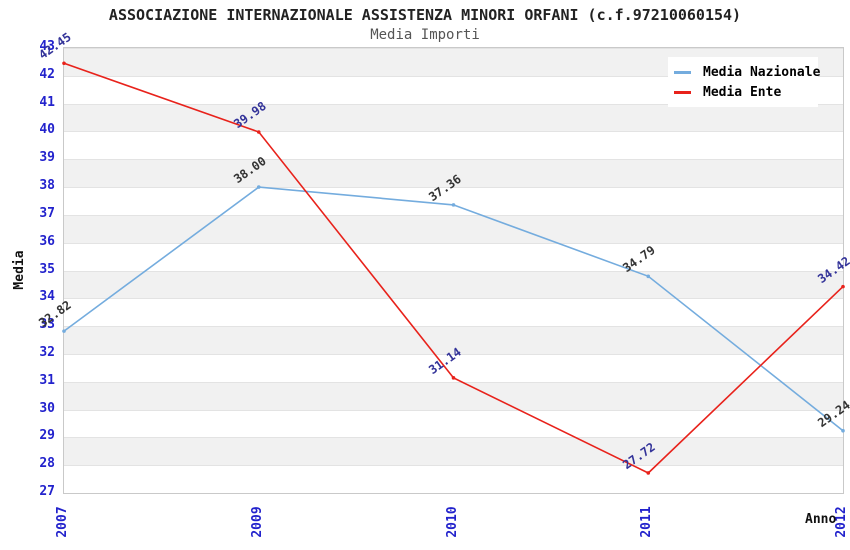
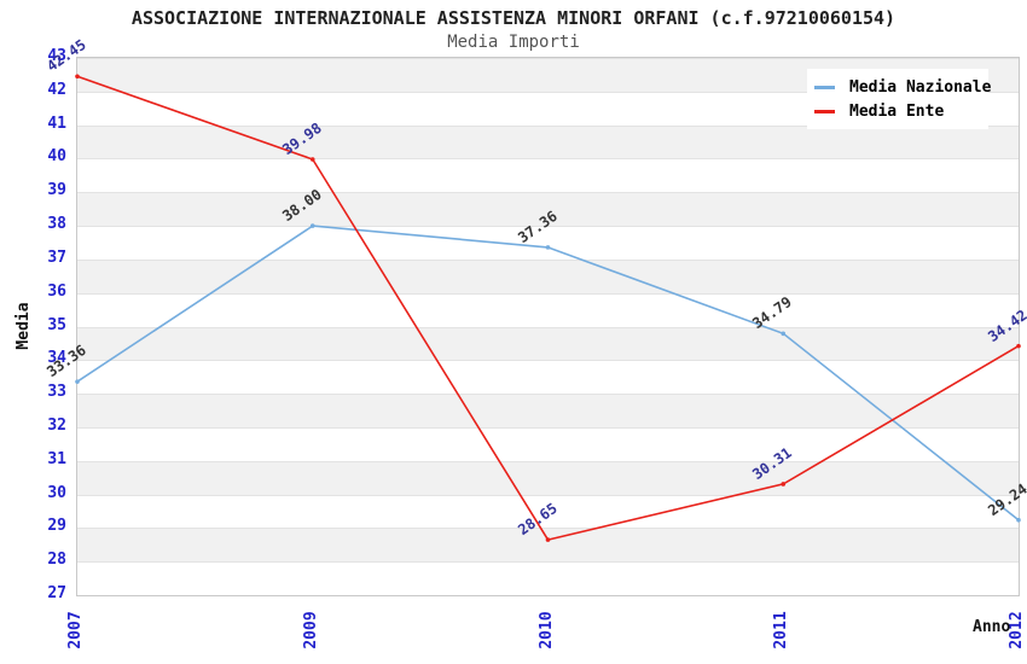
Media Nazionale/2007: 32.82 -> 33.36
Media Ente/2010: 31.14 -> 28.65
Media Ente/2011: 27.72 -> 30.31
